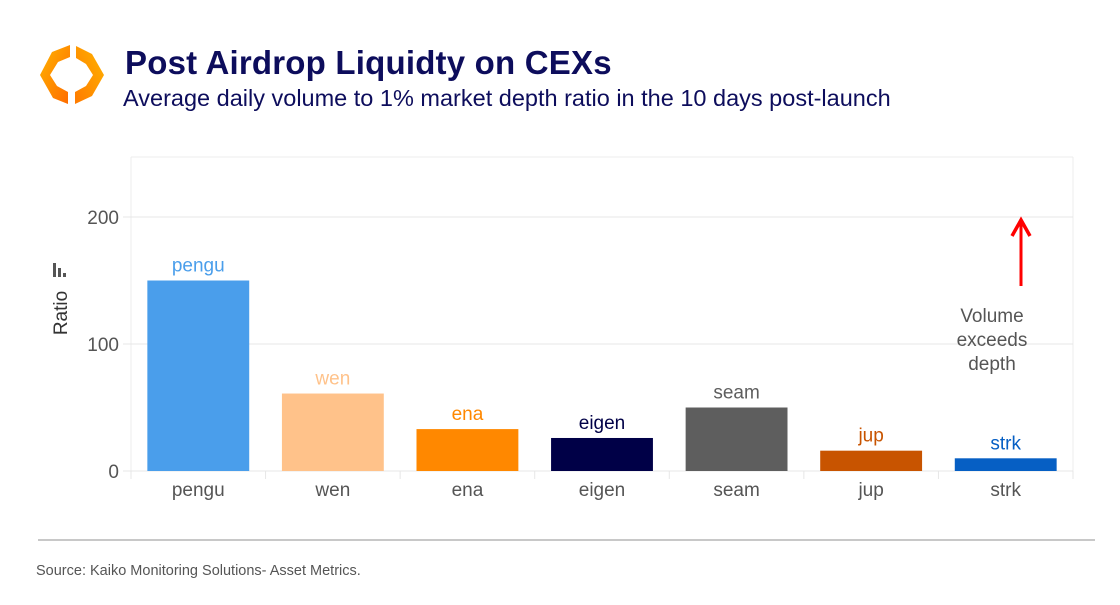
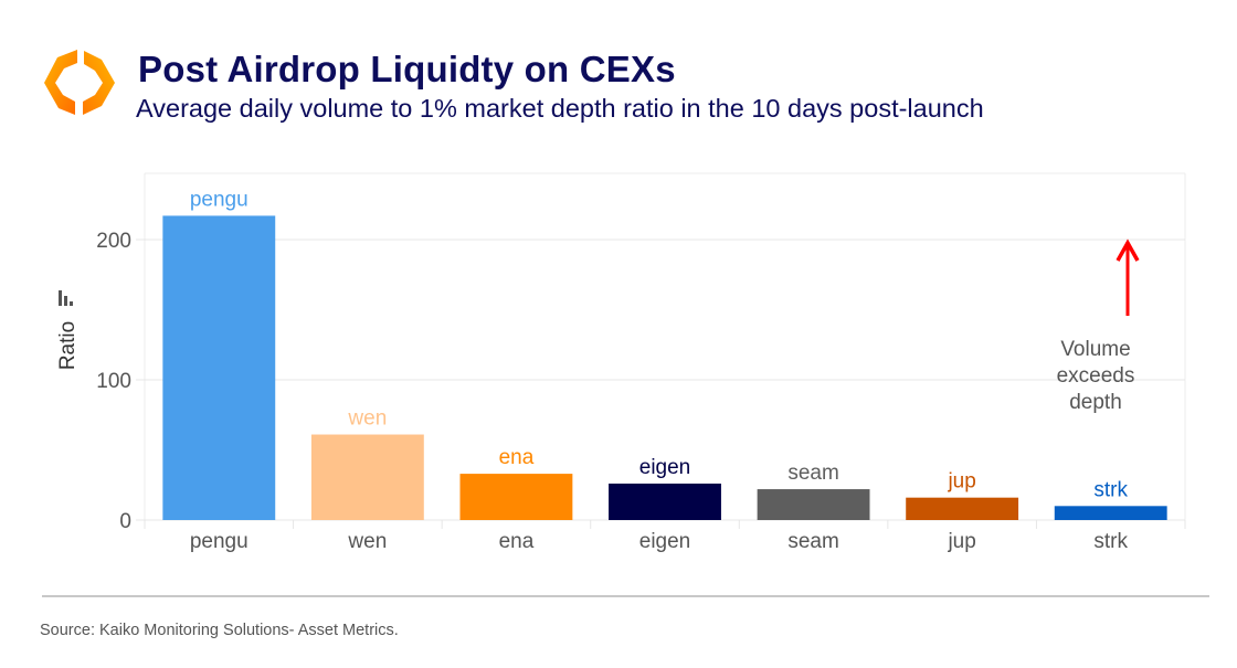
pengu: 150 -> 217
seam: 50 -> 22
